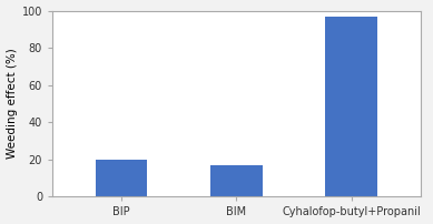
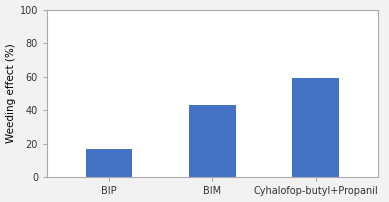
BIP: 20 -> 17
BIM: 17 -> 43
Cyhalofop-butyl+Propanil: 97 -> 59
